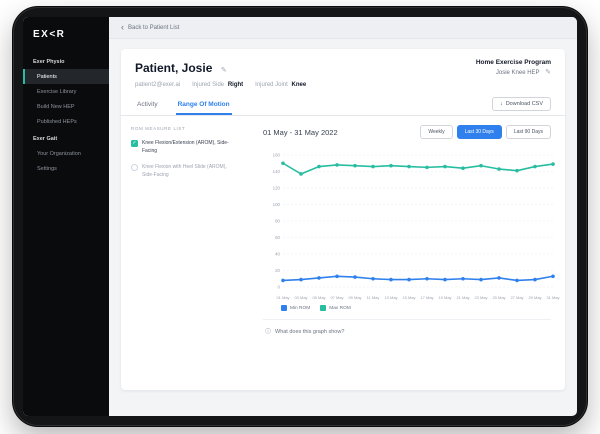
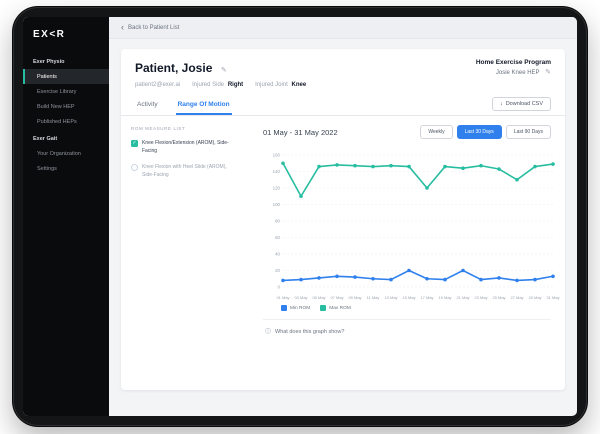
Max ROM/03 May: 140 -> 110
Min ROM/15 May: 10 -> 20
Max ROM/17 May: 140 -> 120
Min ROM/21 May: 10 -> 20
Max ROM/27 May: 140 -> 130
